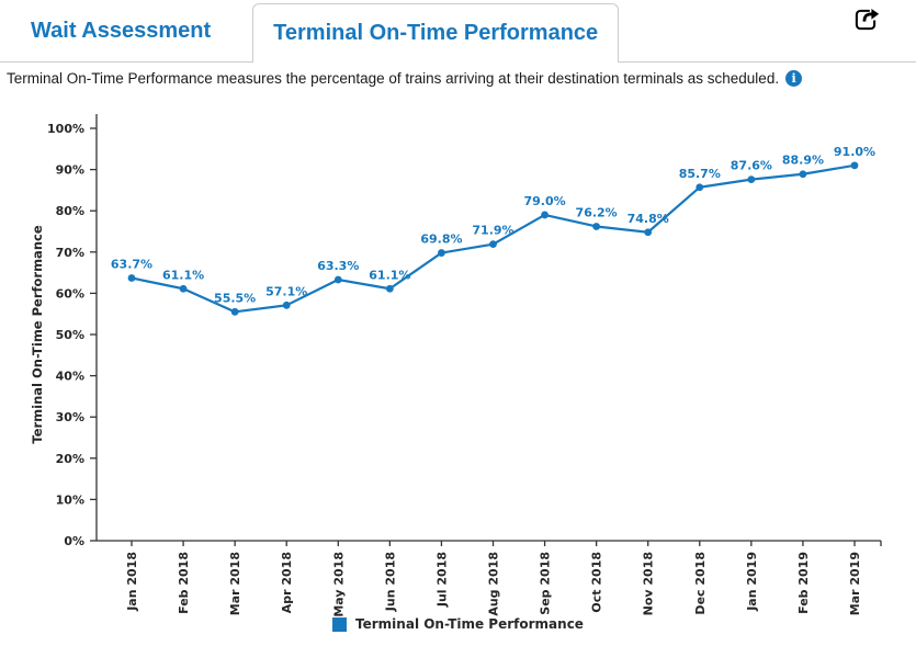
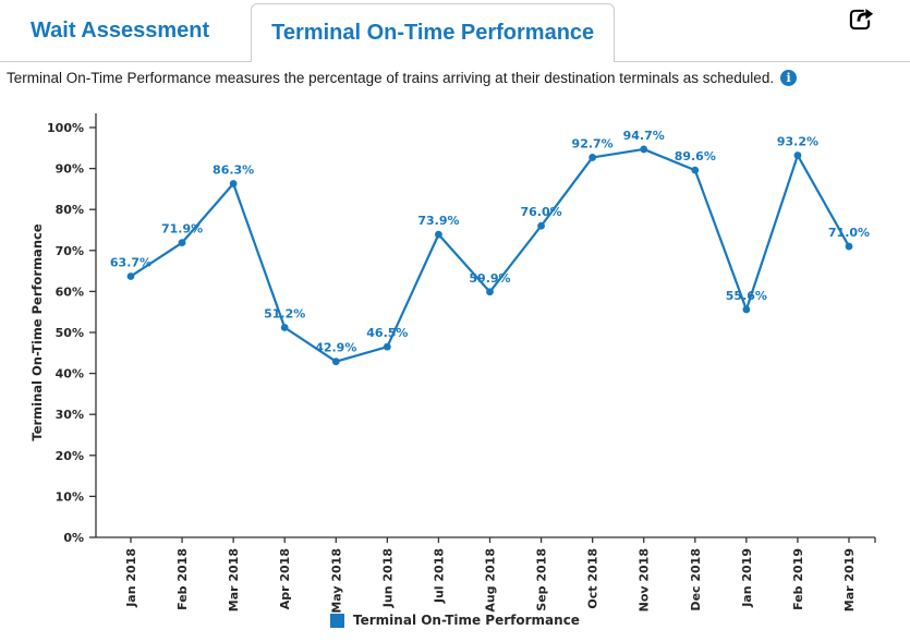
Feb 2018: 61.1% -> 71.9%
Mar 2018: 55.5% -> 86.3%
Apr 2018: 57.1% -> 51.2%
May 2018: 63.3% -> 42.9%
Jun 2018: 61.1% -> 46.5%
Jul 2018: 69.8% -> 73.9%
Aug 2018: 71.9% -> 59.9%
Sep 2018: 79.0% -> 76.0%
Oct 2018: 76.2% -> 92.7%
Nov 2018: 74.8% -> 94.7%
Dec 2018: 85.7% -> 89.6%
Jan 2019: 87.6% -> 55.6%
Feb 2019: 88.9% -> 93.2%
Mar 2019: 91.0% -> 71.0%
